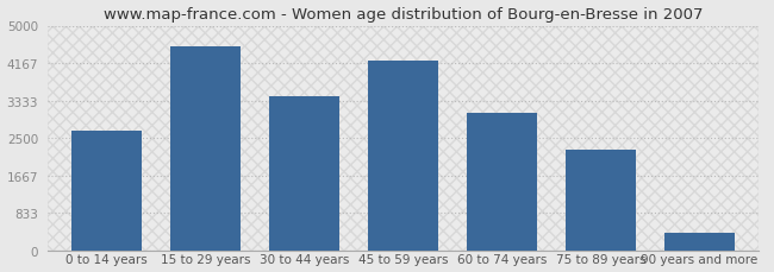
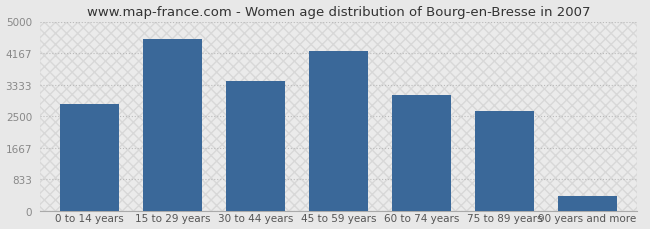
0 to 14 years: 2650 -> 2810
75 to 89 years: 2250 -> 2630
